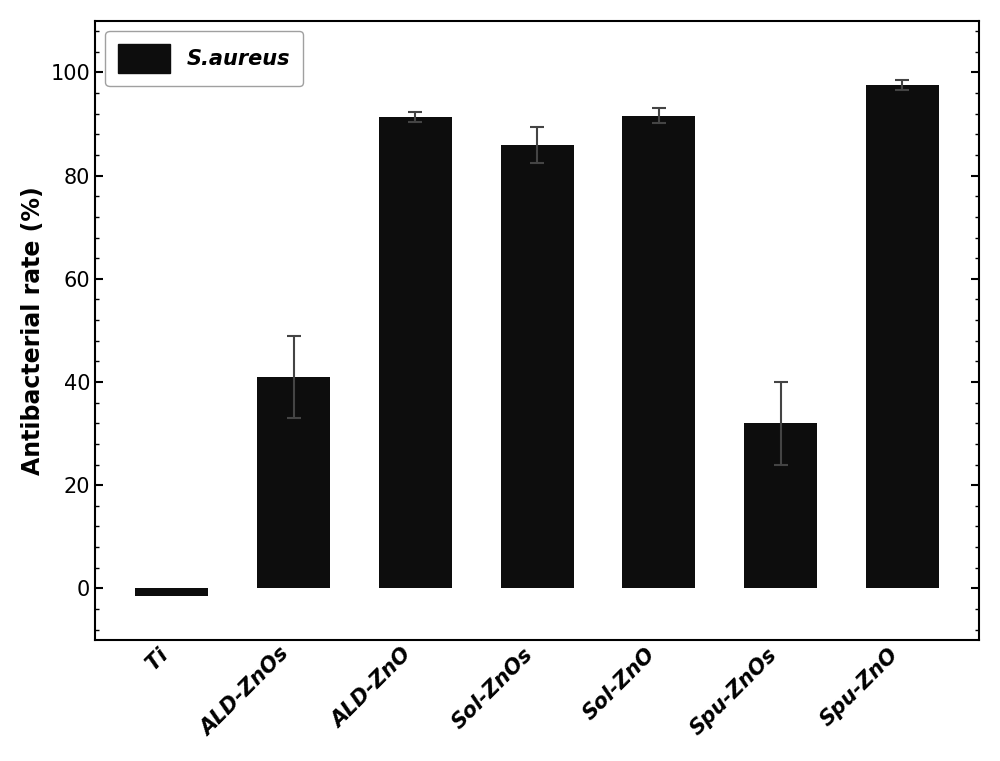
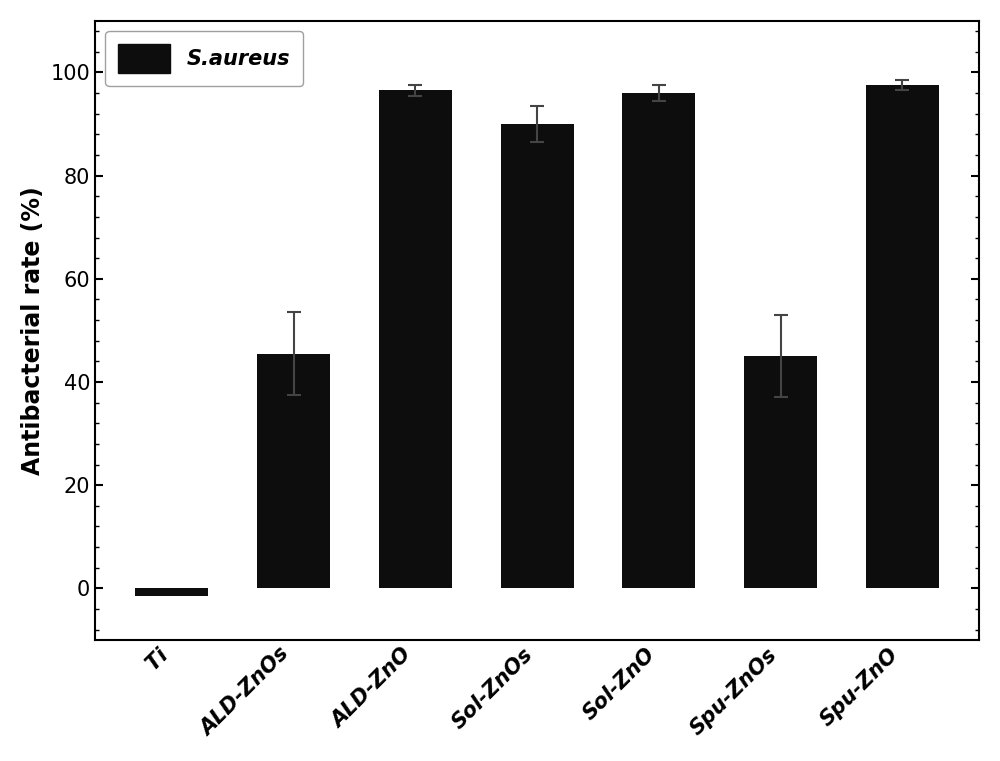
ALD-ZnOs: 41.0 -> 45.5
ALD-ZnO: 91.4 -> 96.5
Sol-ZnOs: 86.0 -> 90.0
Sol-ZnO: 91.6 -> 96.0
Spu-ZnOs: 32.0 -> 45.0
